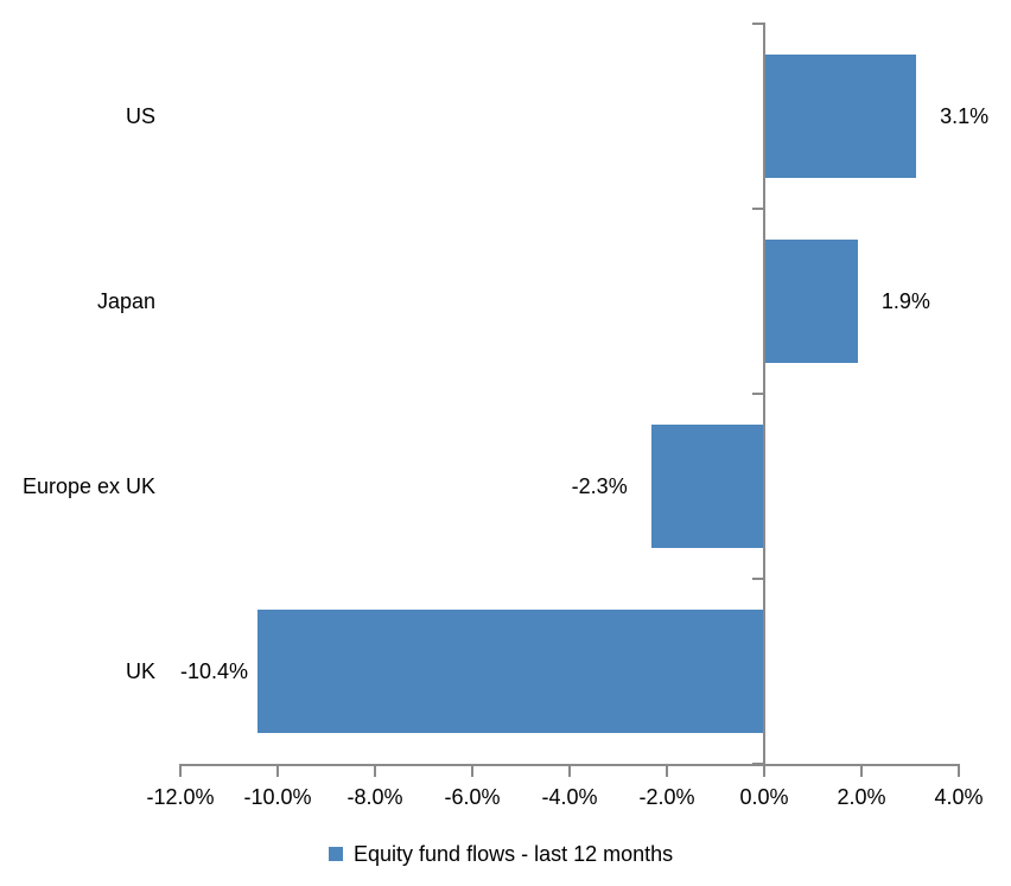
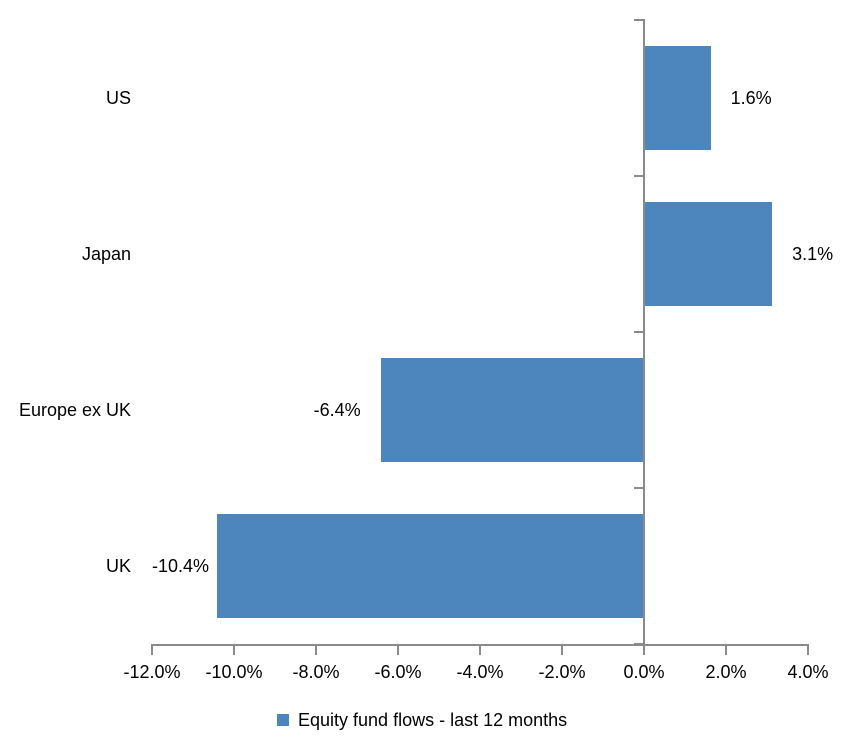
US: 3.1% -> 1.6%
Japan: 1.9% -> 3.1%
Europe ex UK: -2.3% -> -6.4%
